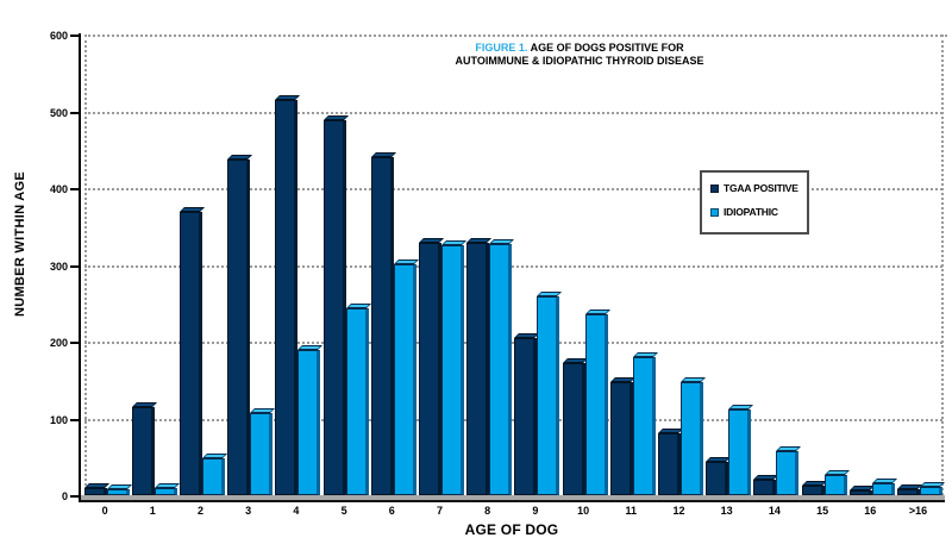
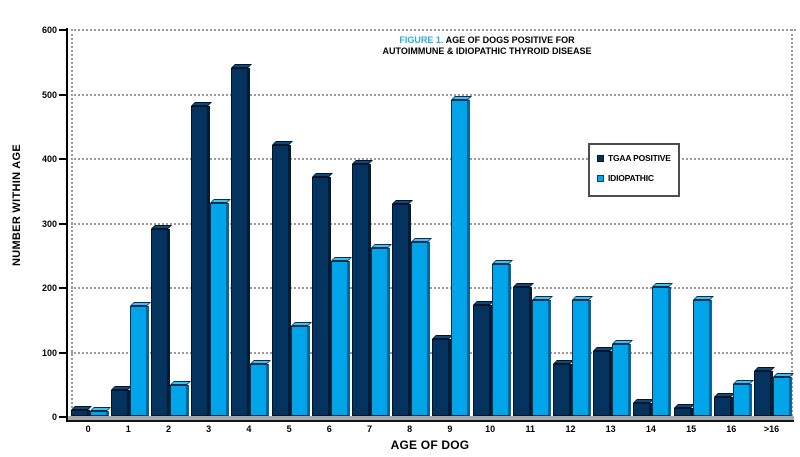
TGAA POSITIVE/1: 120 -> 40
IDIOPATHIC/1: 10 -> 170
TGAA POSITIVE/2: 370 -> 290
TGAA POSITIVE/3: 440 -> 480
IDIOPATHIC/3: 110 -> 330
TGAA POSITIVE/4: 510 -> 540
IDIOPATHIC/4: 190 -> 80
TGAA POSITIVE/5: 490 -> 420
IDIOPATHIC/5: 240 -> 140
TGAA POSITIVE/6: 440 -> 370
IDIOPATHIC/6: 300 -> 240
TGAA POSITIVE/7: 330 -> 390
IDIOPATHIC/7: 330 -> 260
IDIOPATHIC/8: 330 -> 270
TGAA POSITIVE/9: 200 -> 120
IDIOPATHIC/9: 260 -> 490
TGAA POSITIVE/11: 150 -> 200
IDIOPATHIC/12: 150 -> 180
TGAA POSITIVE/13: 40 -> 100
IDIOPATHIC/14: 60 -> 200
IDIOPATHIC/15: 30 -> 180
TGAA POSITIVE/16: 10 -> 30
IDIOPATHIC/16: 20 -> 50
TGAA POSITIVE/>16: 10 -> 70
IDIOPATHIC/>16: 10 -> 60
